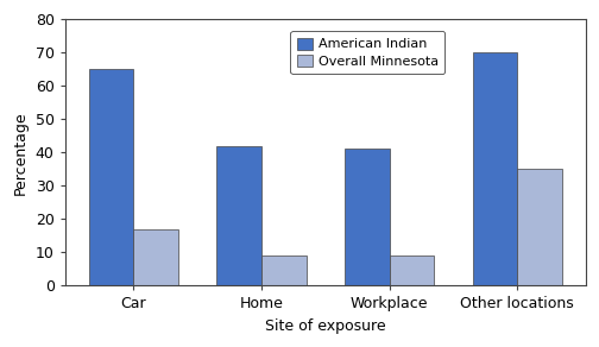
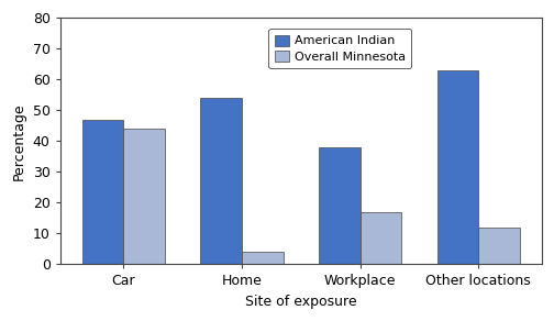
American Indian/Car: 65 -> 47
Overall Minnesota/Car: 17 -> 44
American Indian/Home: 42 -> 54
Overall Minnesota/Home: 9 -> 4
American Indian/Workplace: 41 -> 38
Overall Minnesota/Workplace: 9 -> 17
American Indian/Other locations: 70 -> 63
Overall Minnesota/Other locations: 35 -> 12
